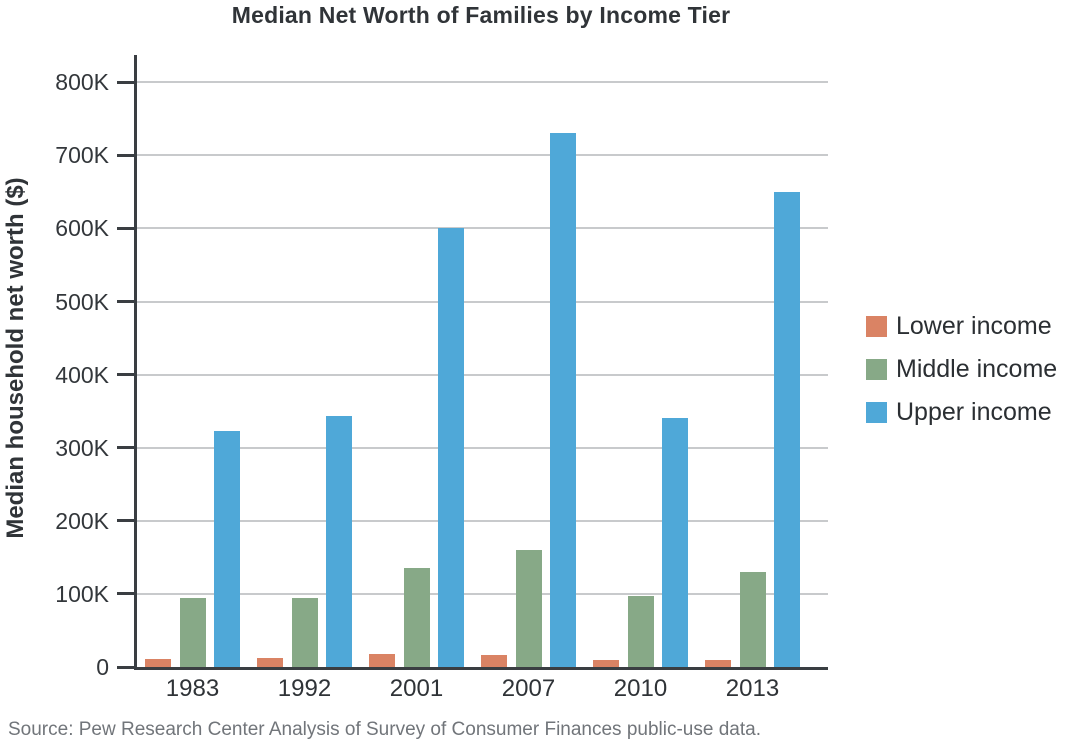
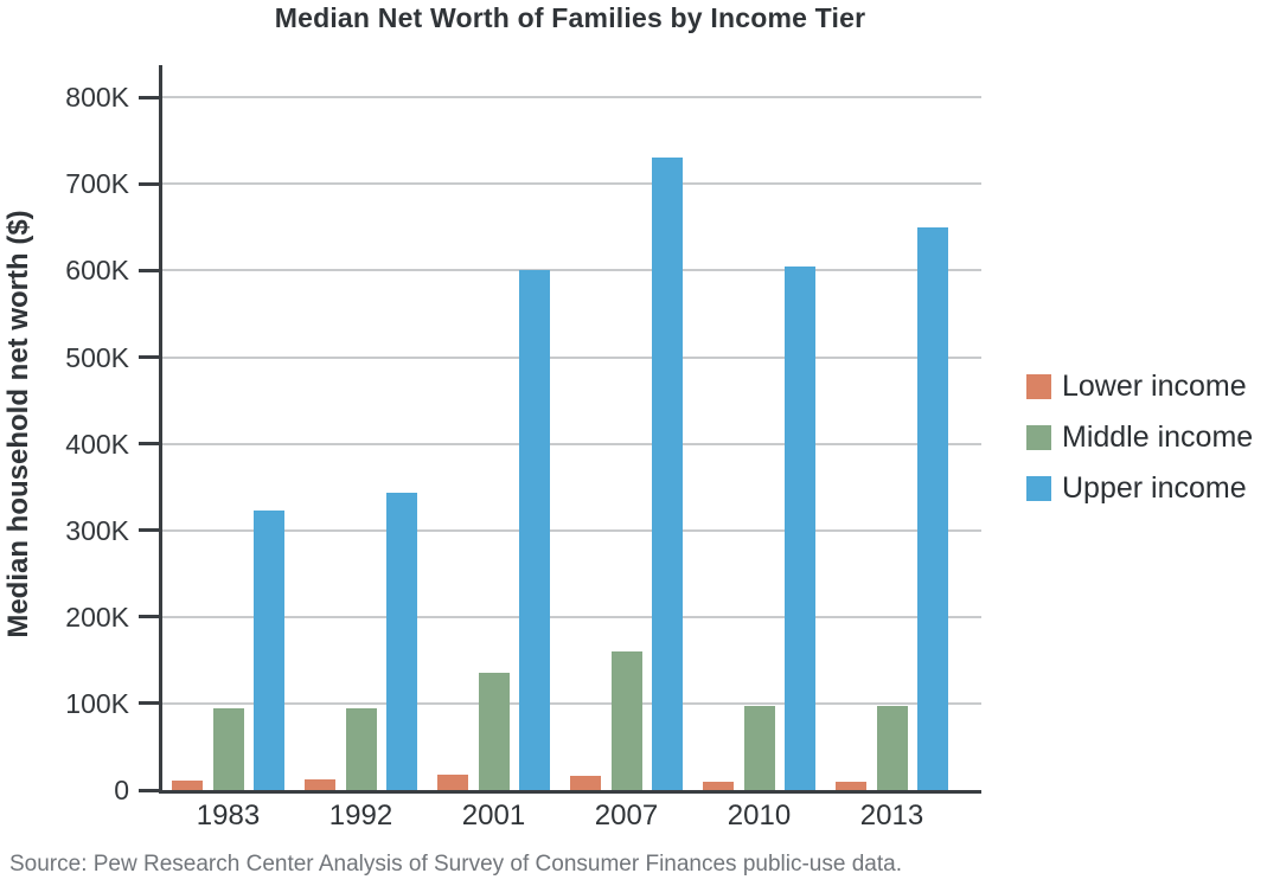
Upper income/2010: 340K -> 600K
Middle income/2013: 130K -> 100K
